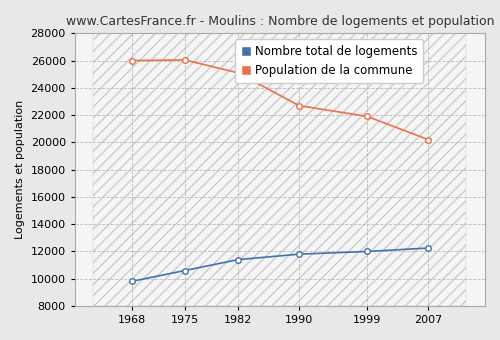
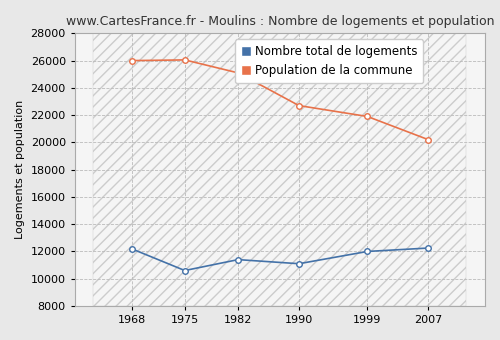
Nombre total de logements/1968: 9800 -> 12200
Nombre total de logements/1990: 11800 -> 11100
